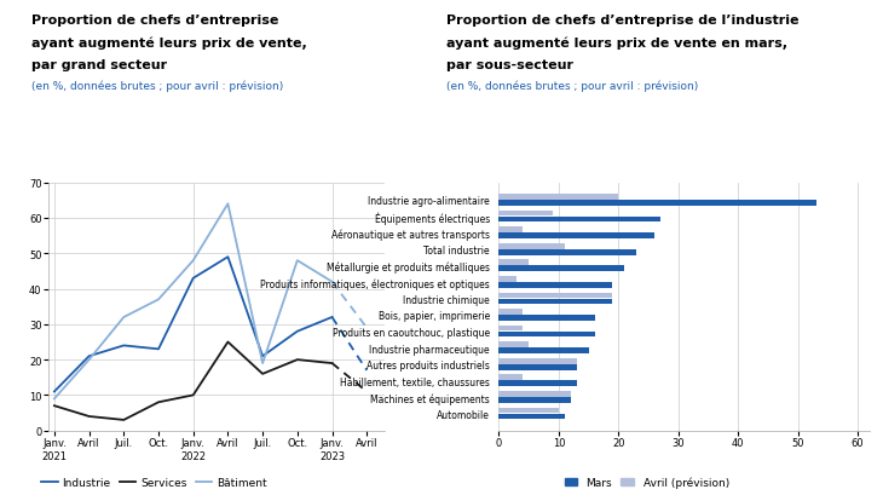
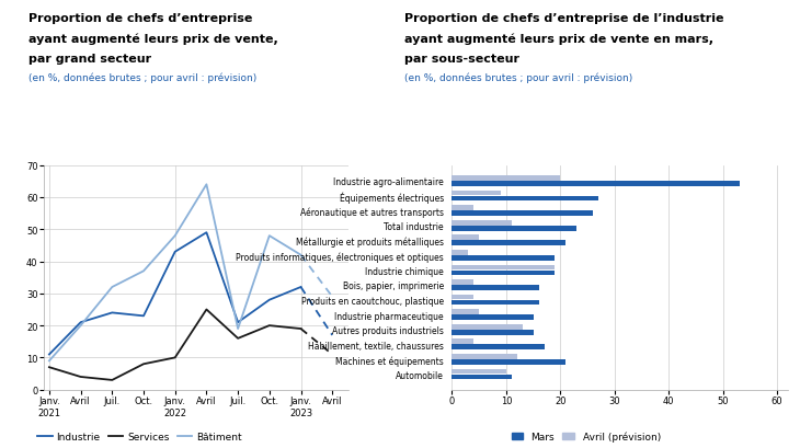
Mars/Autres produits industriels: 13 -> 15
Mars/Habillement, textile, chaussures: 13 -> 17
Mars/Machines et équipements: 12 -> 21
